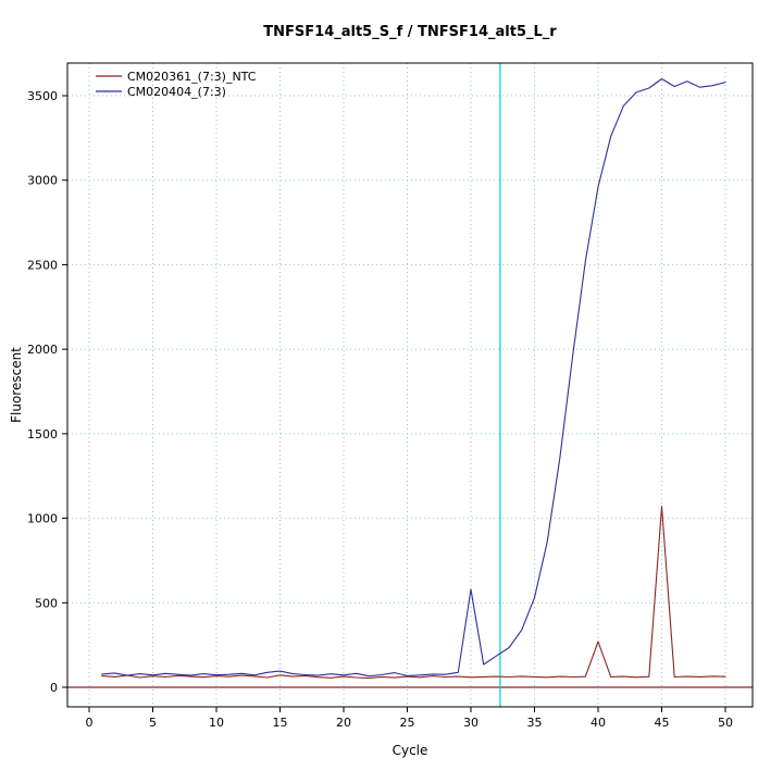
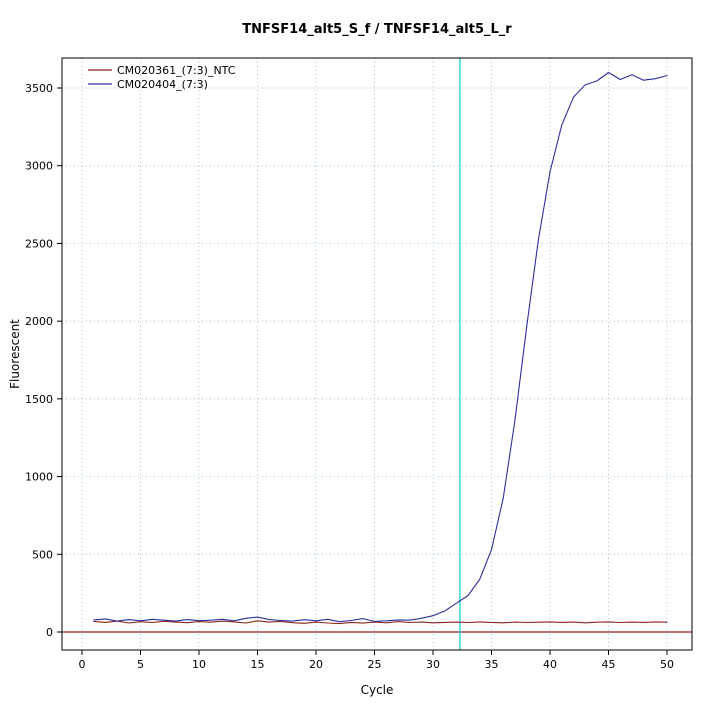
CM020404_(7:3)/30: 580 -> 100
CM020361_(7:3)_NTC/40: 270 -> 60
CM020361_(7:3)_NTC/45: 1070 -> 60
